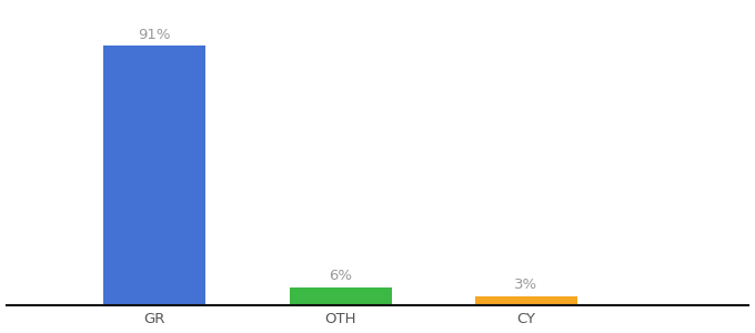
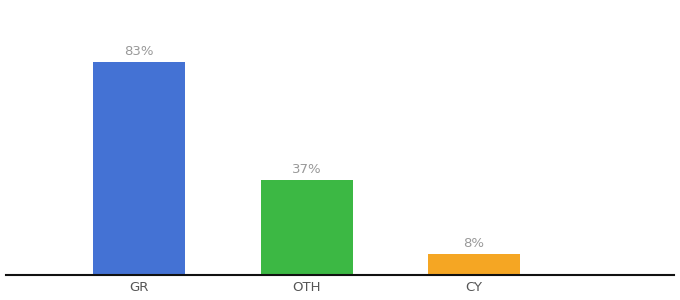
GR: 91% -> 83%
OTH: 6% -> 37%
CY: 3% -> 8%
